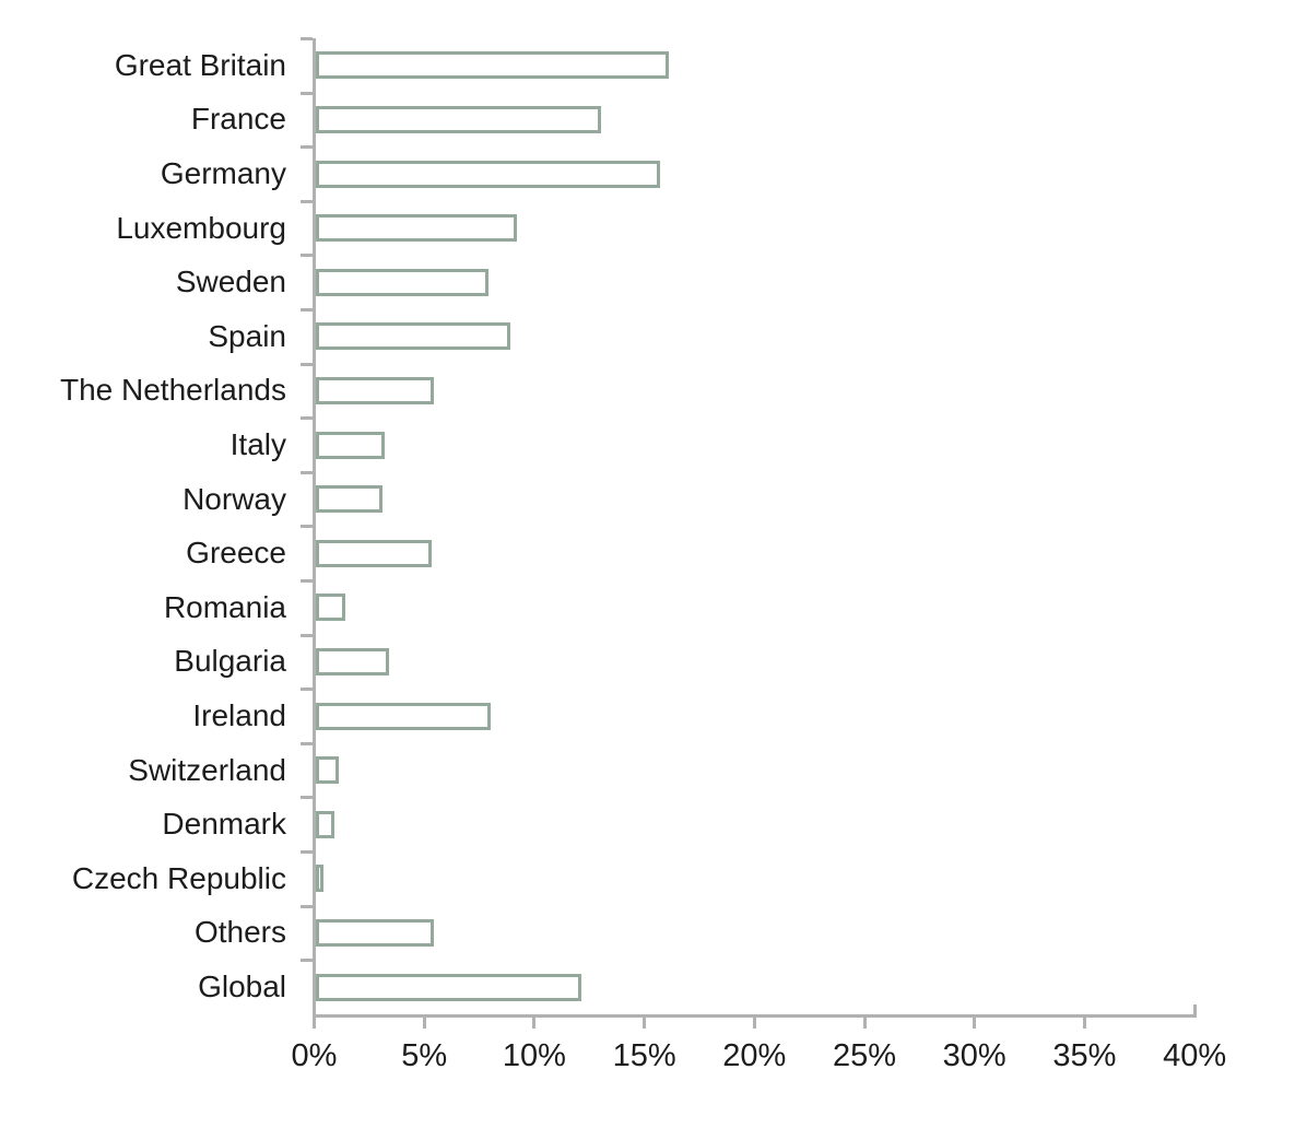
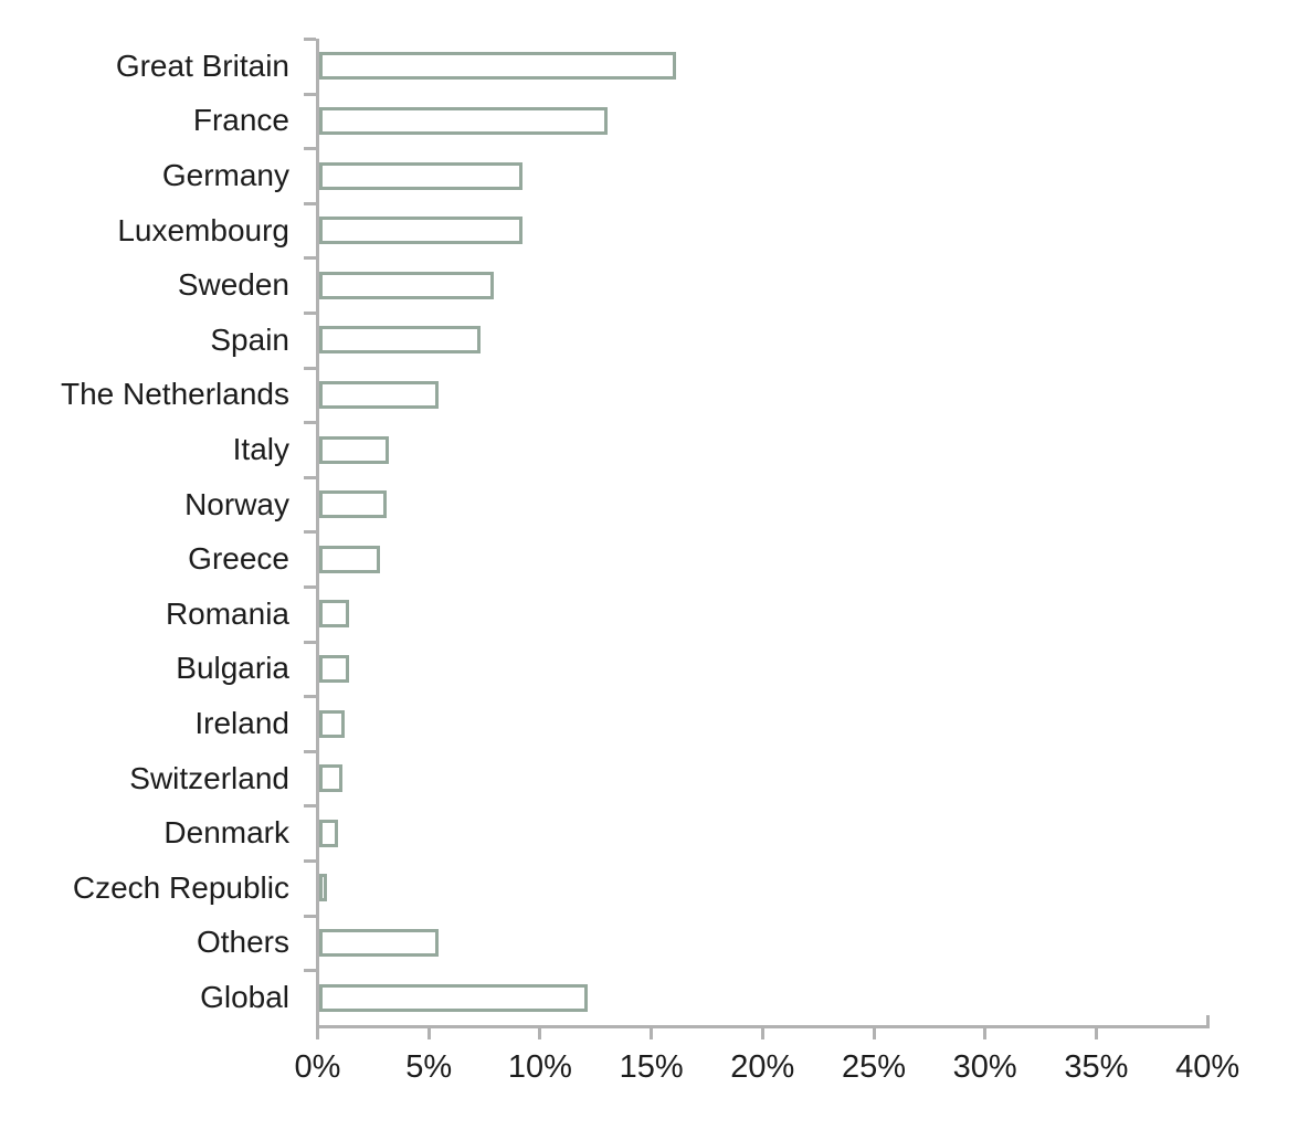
Germany: 15.7% -> 9.2%
Spain: 8.9% -> 7.3%
Greece: 5.3% -> 2.8%
Bulgaria: 3.4% -> 1.4%
Ireland: 8.0% -> 1.2%
